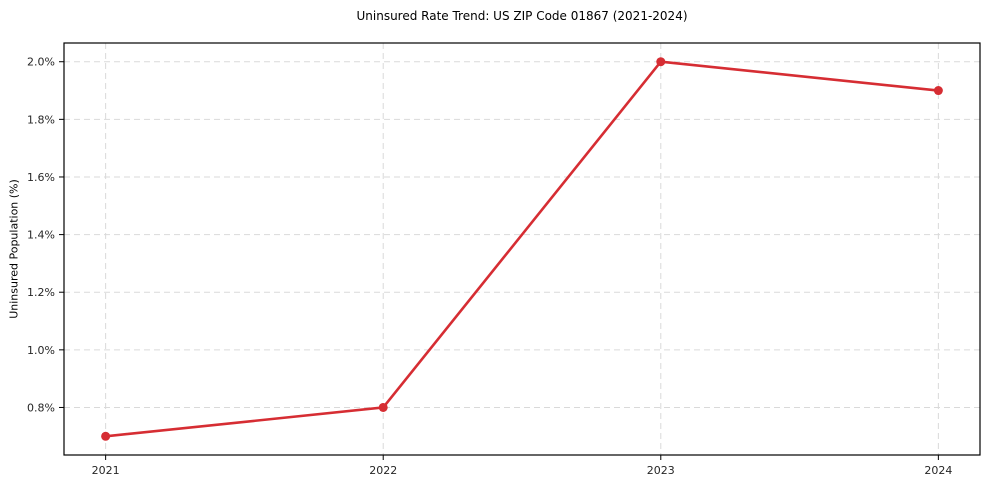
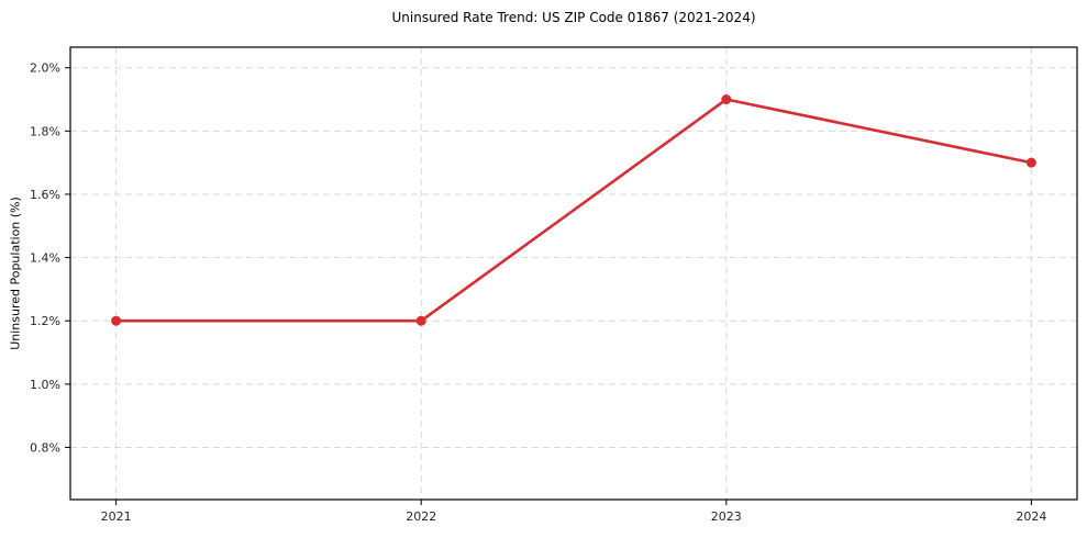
2021: 0.7% -> 1.2%
2022: 0.8% -> 1.2%
2023: 2.0% -> 1.9%
2024: 1.9% -> 1.7%
